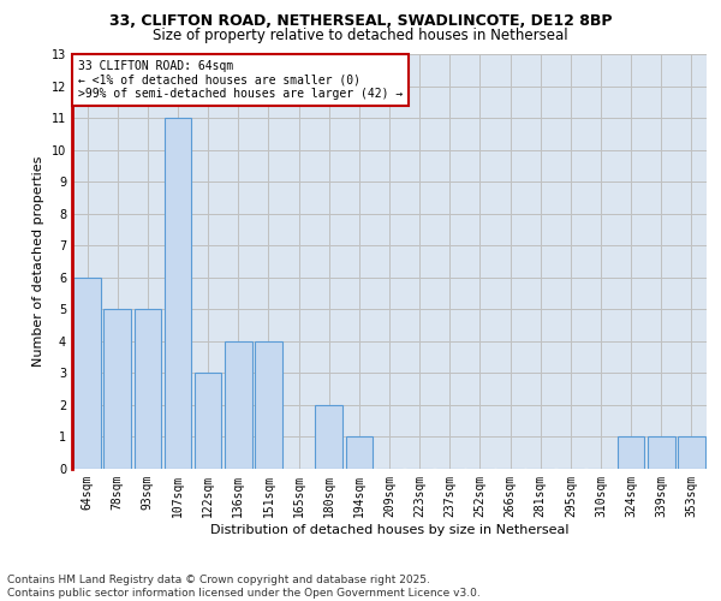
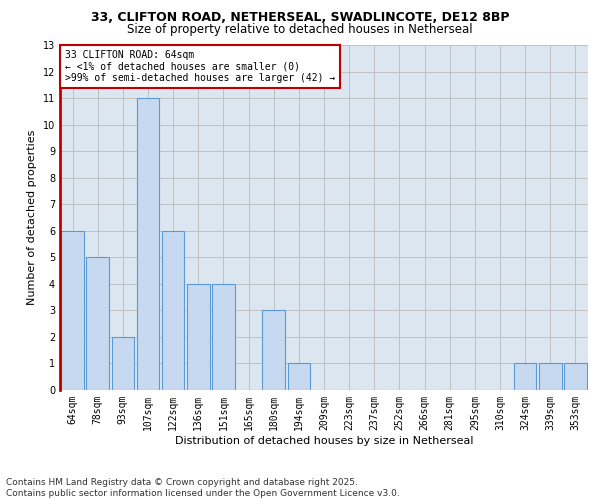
93sqm: 5 -> 2
122sqm: 3 -> 6
180sqm: 2 -> 3
